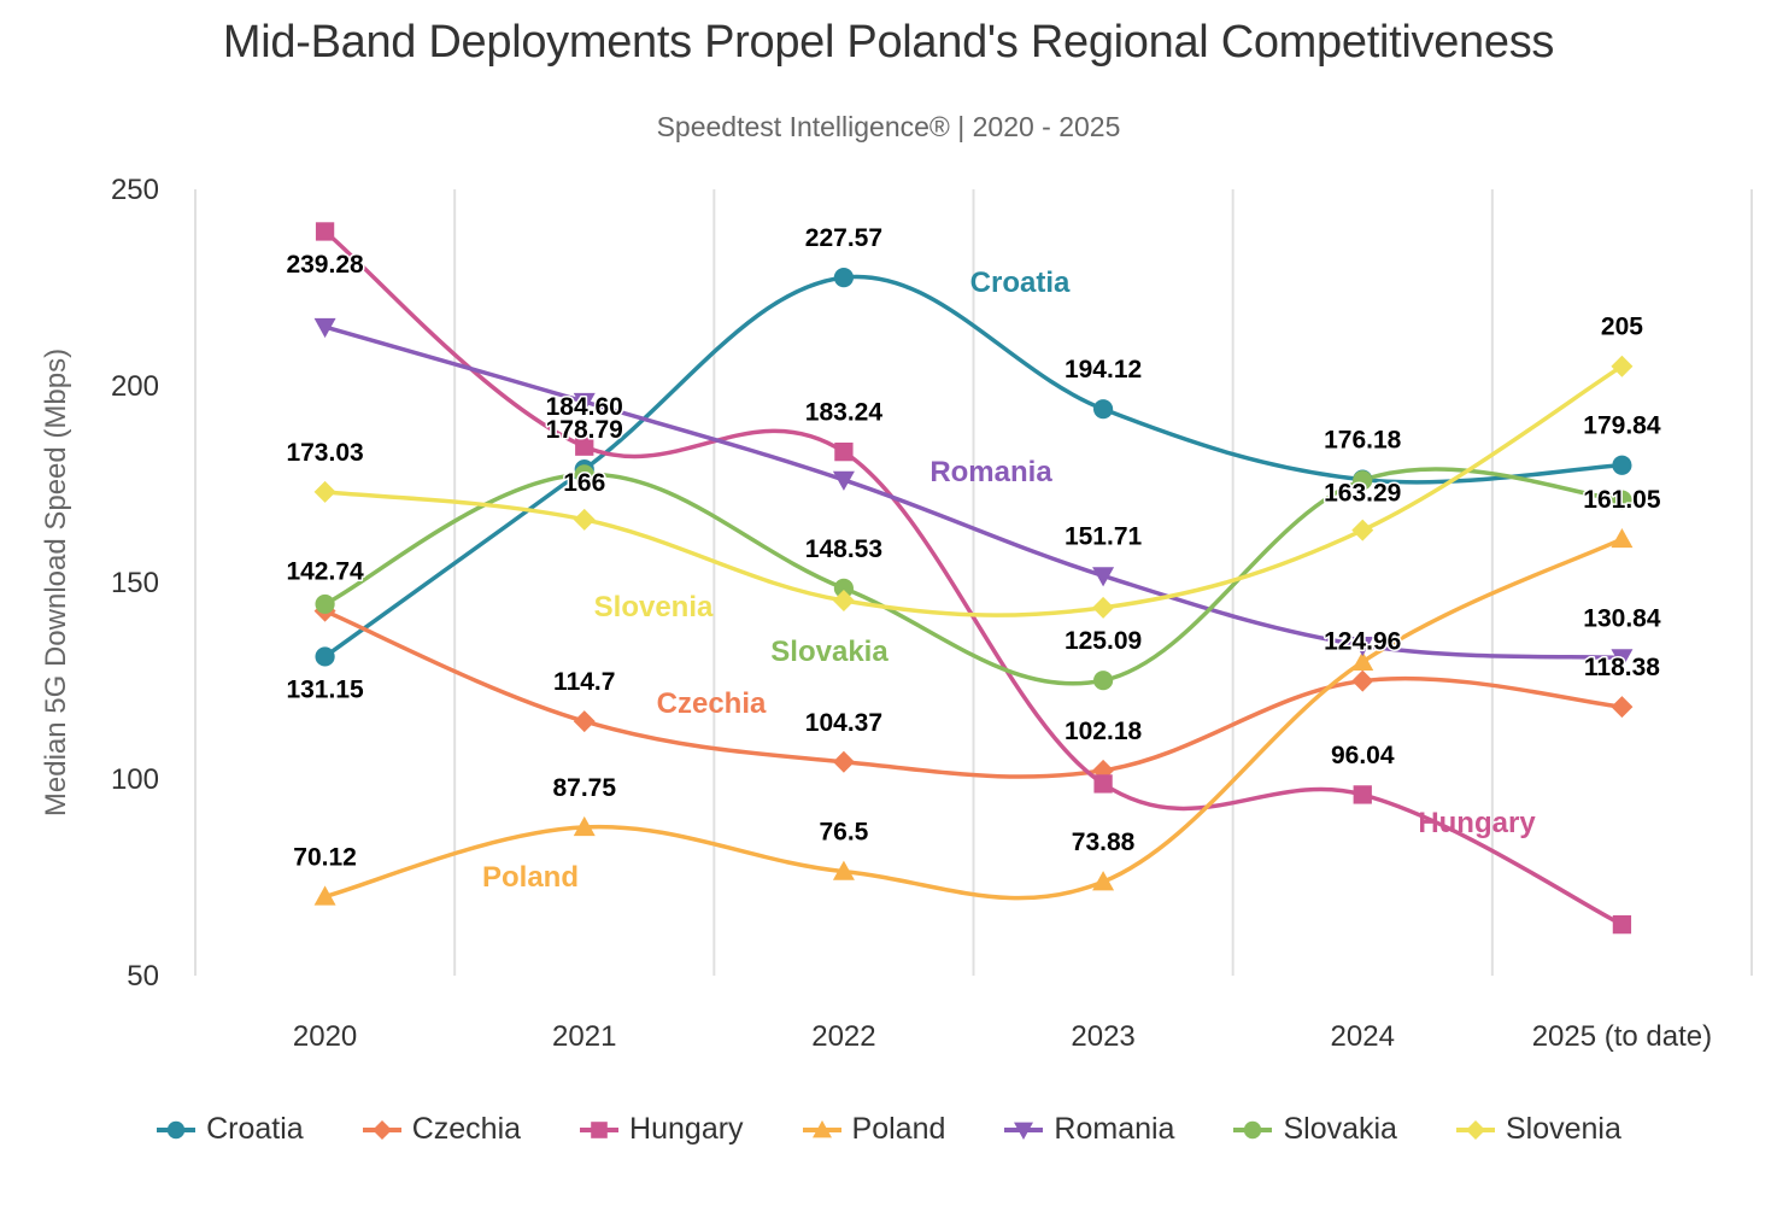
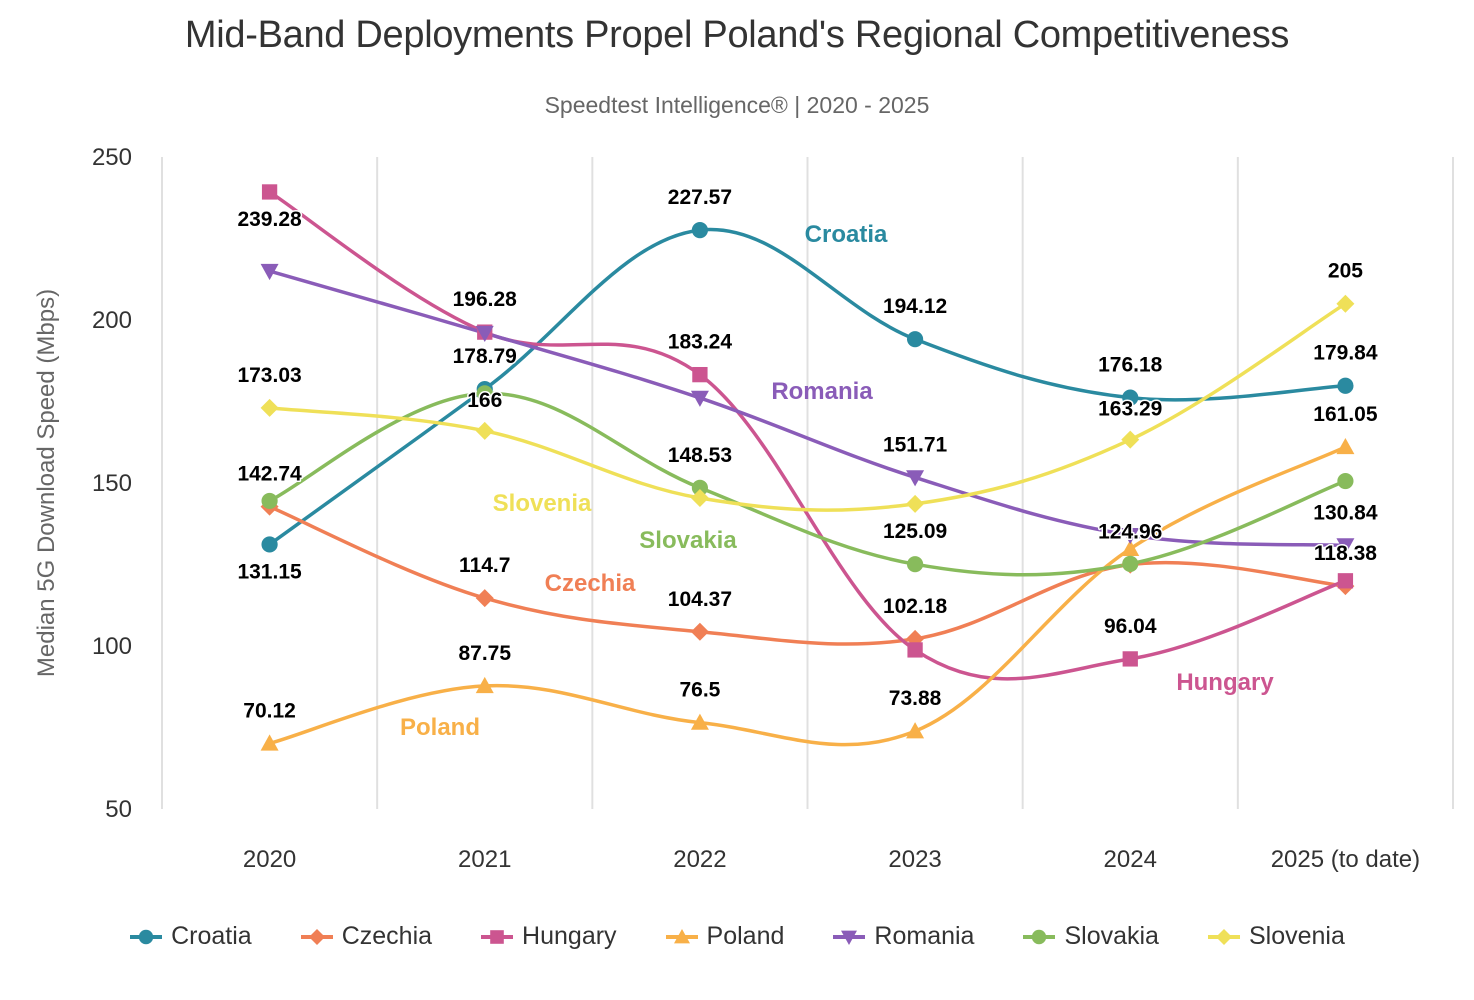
Hungary/2021: 184.60 -> 196.28
Slovakia/2024: 176 -> 125
Hungary/2025 (to date): 63 -> 120
Slovakia/2025 (to date): 171 -> 151
